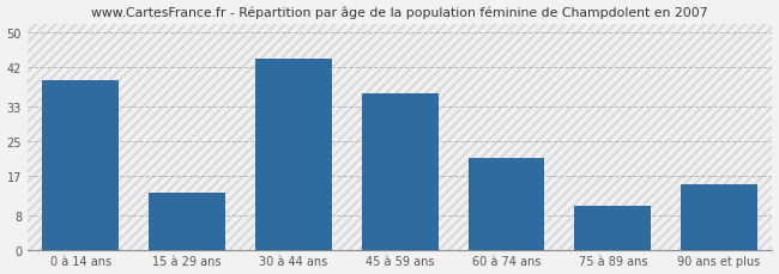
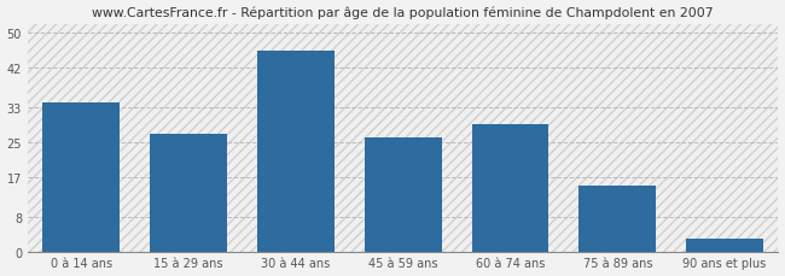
0 à 14 ans: 39 -> 34
15 à 29 ans: 13 -> 27
30 à 44 ans: 44 -> 46
45 à 59 ans: 36 -> 26
60 à 74 ans: 21 -> 29
75 à 89 ans: 10 -> 15
90 ans et plus: 15 -> 3
